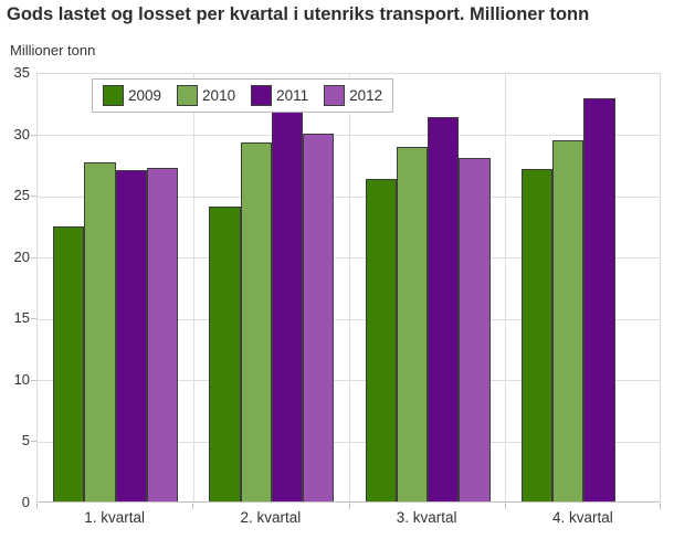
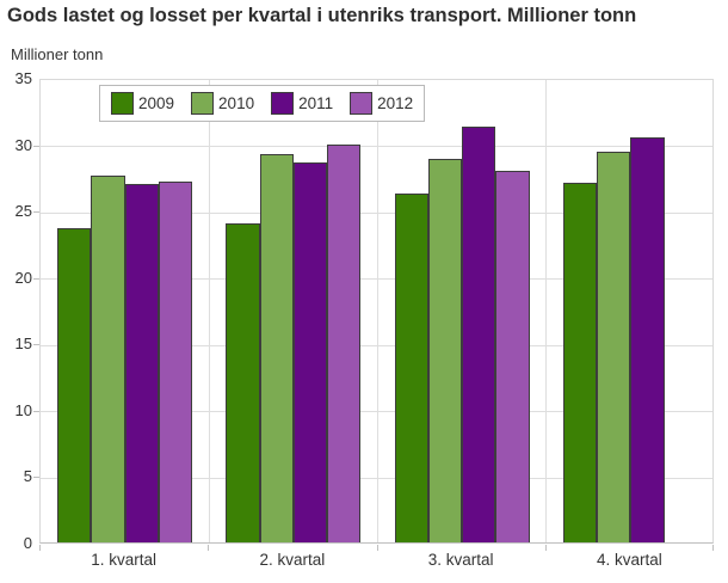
2009/1. kvartal: 22.4 -> 23.7
2011/2. kvartal: 32.2 -> 28.6
2011/4. kvartal: 32.8 -> 30.5
